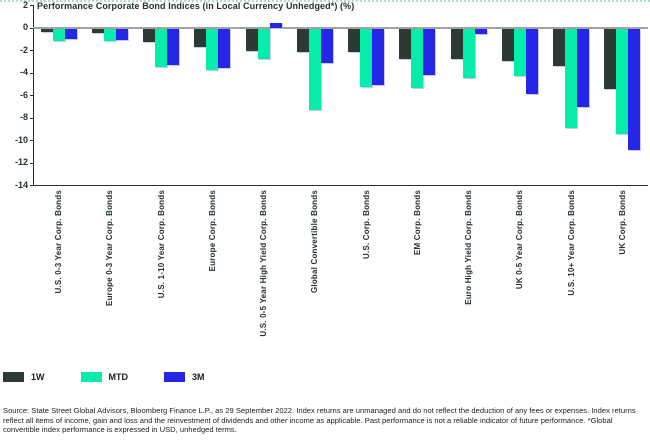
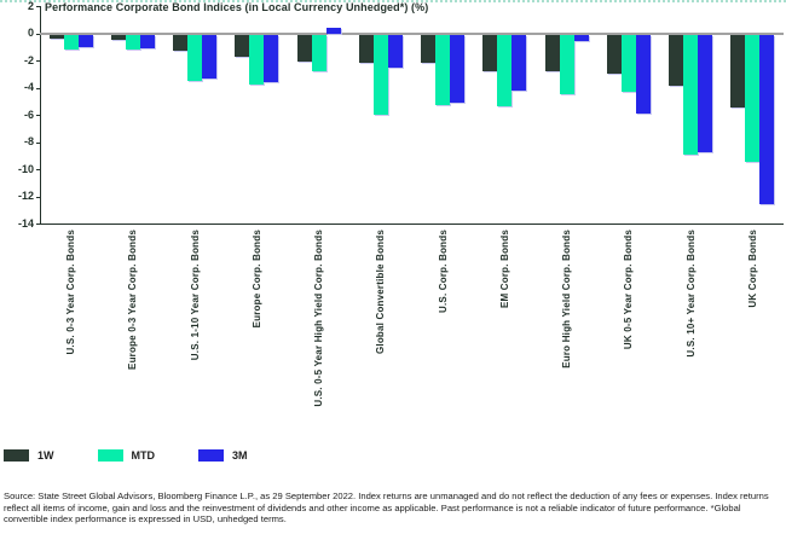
MTD/Global Convertible Bonds: -7.2 -> -5.9
3M/Global Convertible Bonds: -3.1 -> -2.4
1W/U.S. 10+ Year Corp. Bonds: -3.3 -> -3.8
3M/U.S. 10+ Year Corp. Bonds: -7.0 -> -8.7
3M/UK Corp. Bonds: -10.8 -> -12.5
